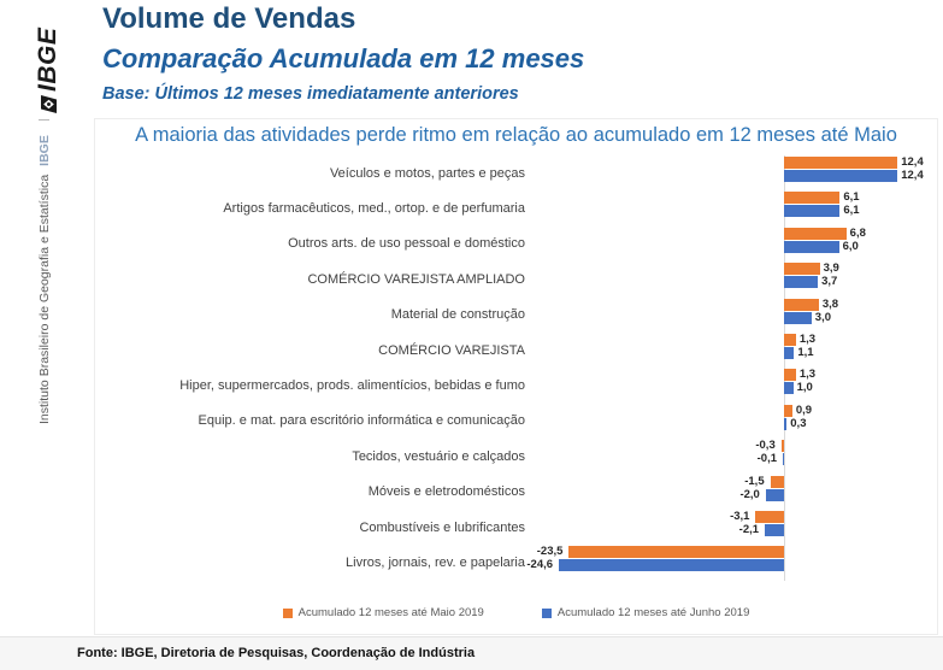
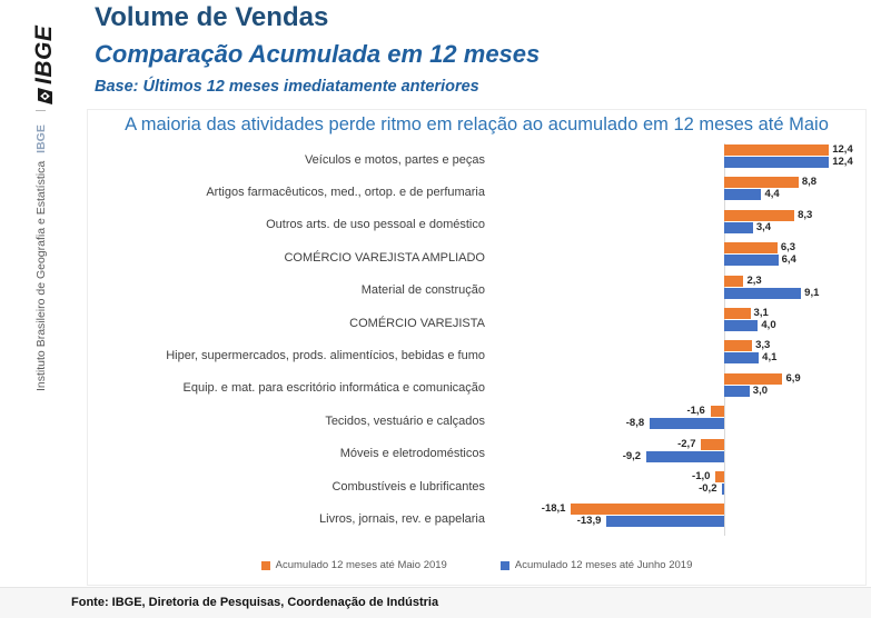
Acumulado 12 meses até Maio 2019/Artigos farmacêuticos, med., ortop. e de perfumaria: 6,1 -> 8,8
Acumulado 12 meses até Junho 2019/Artigos farmacêuticos, med., ortop. e de perfumaria: 6,1 -> 4,4
Acumulado 12 meses até Maio 2019/Outros arts. de uso pessoal e doméstico: 6,8 -> 8,3
Acumulado 12 meses até Junho 2019/Outros arts. de uso pessoal e doméstico: 6,0 -> 3,4
Acumulado 12 meses até Maio 2019/COMÉRCIO VAREJISTA AMPLIADO: 3,9 -> 6,3
Acumulado 12 meses até Junho 2019/COMÉRCIO VAREJISTA AMPLIADO: 3,7 -> 6,4
Acumulado 12 meses até Maio 2019/Material de construção: 3,8 -> 2,3
Acumulado 12 meses até Junho 2019/Material de construção: 3,0 -> 9,1
Acumulado 12 meses até Maio 2019/COMÉRCIO VAREJISTA: 1,3 -> 3,1
Acumulado 12 meses até Junho 2019/COMÉRCIO VAREJISTA: 1,1 -> 4,0
Acumulado 12 meses até Maio 2019/Hiper, supermercados, prods. alimentícios, bebidas e fumo: 1,3 -> 3,3
Acumulado 12 meses até Junho 2019/Hiper, supermercados, prods. alimentícios, bebidas e fumo: 1,0 -> 4,1
Acumulado 12 meses até Maio 2019/Equip. e mat. para escritório informática e comunicação: 0,9 -> 6,9
Acumulado 12 meses até Junho 2019/Equip. e mat. para escritório informática e comunicação: 0,3 -> 3,0
Acumulado 12 meses até Maio 2019/Tecidos, vestuário e calçados: -0,3 -> -1,6
Acumulado 12 meses até Junho 2019/Tecidos, vestuário e calçados: -0,1 -> -8,8
Acumulado 12 meses até Maio 2019/Móveis e eletrodomésticos: -1,5 -> -2,7
Acumulado 12 meses até Junho 2019/Móveis e eletrodomésticos: -2,0 -> -9,2
Acumulado 12 meses até Maio 2019/Combustíveis e lubrificantes: -3,1 -> -1,0
Acumulado 12 meses até Junho 2019/Combustíveis e lubrificantes: -2,1 -> -0,2
Acumulado 12 meses até Maio 2019/Livros, jornais, rev. e papelaria: -23,5 -> -18,1
Acumulado 12 meses até Junho 2019/Livros, jornais, rev. e papelaria: -24,6 -> -13,9
